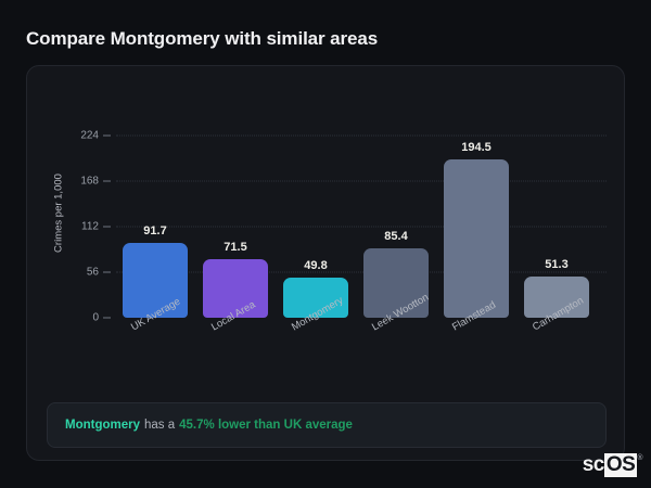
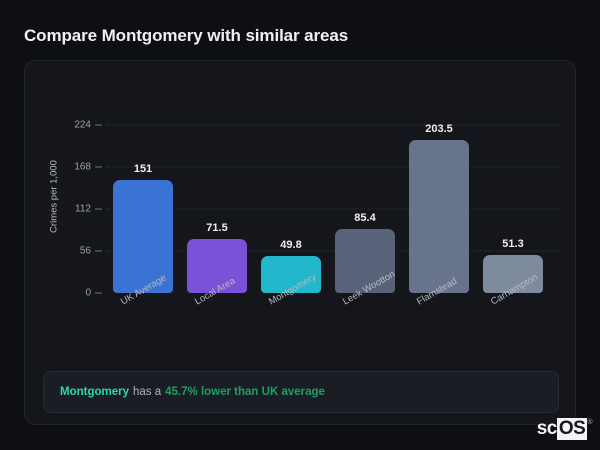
UK Average: 91.7 -> 151
Flamstead: 194.5 -> 203.5
